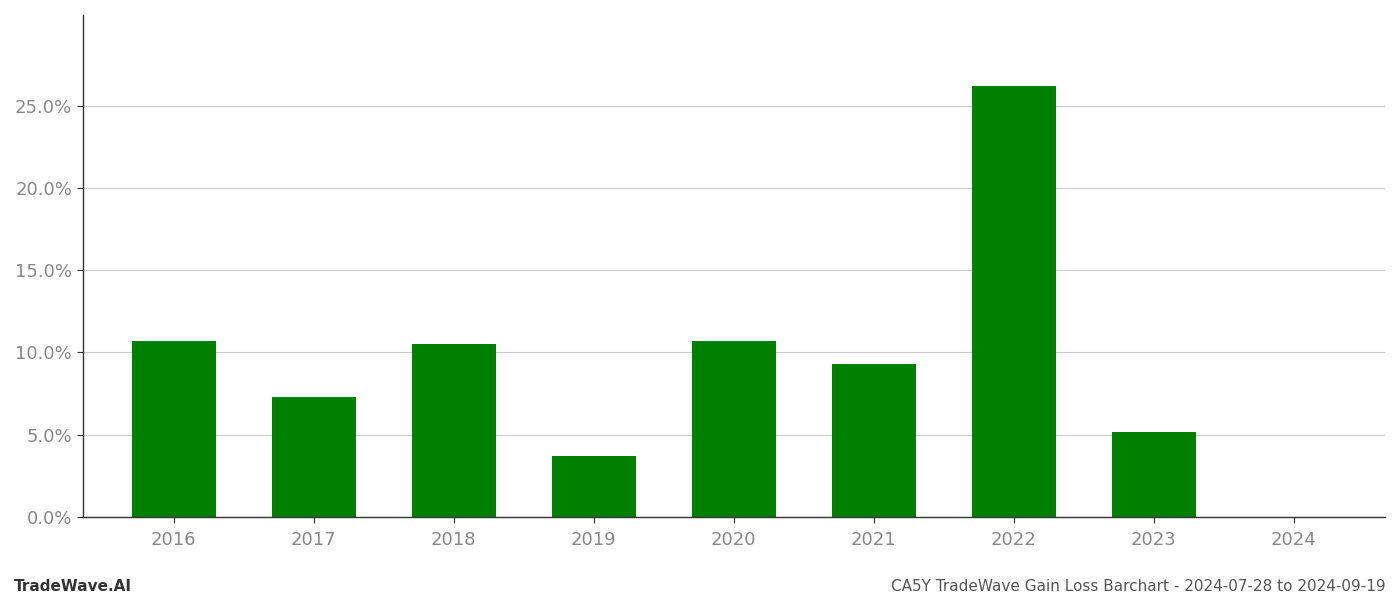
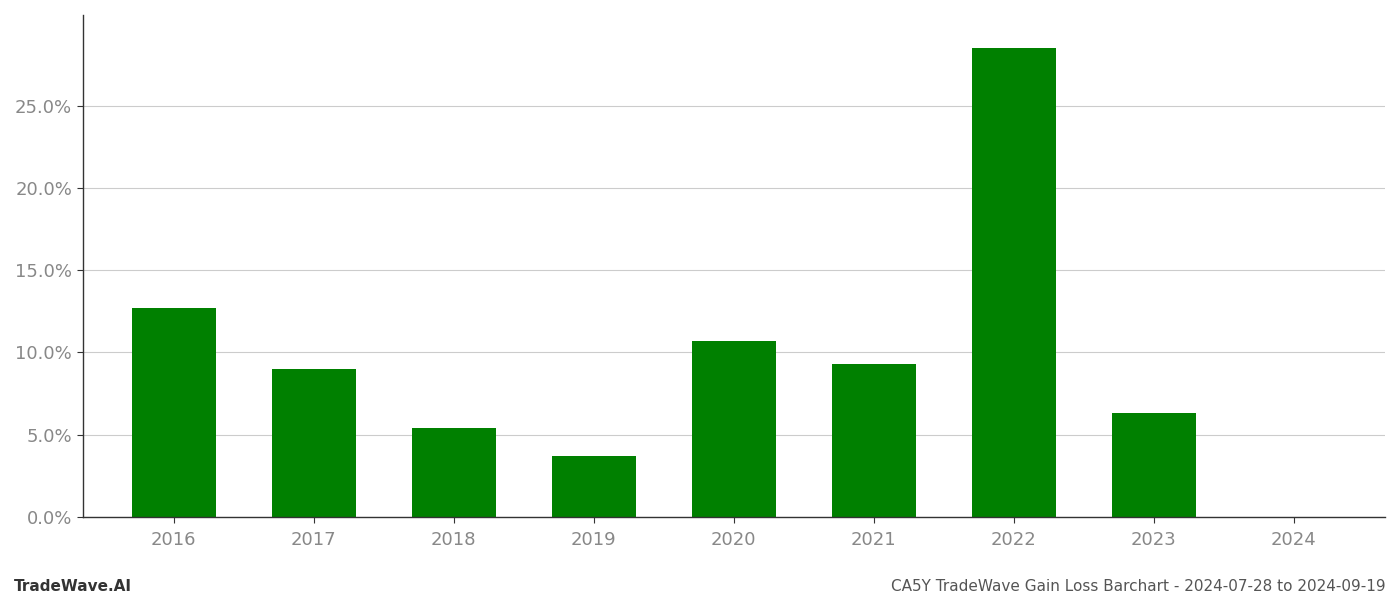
2016: 10.7% -> 12.7%
2017: 7.3% -> 9.0%
2018: 10.5% -> 5.4%
2022: 26.2% -> 28.5%
2023: 5.2% -> 6.3%
